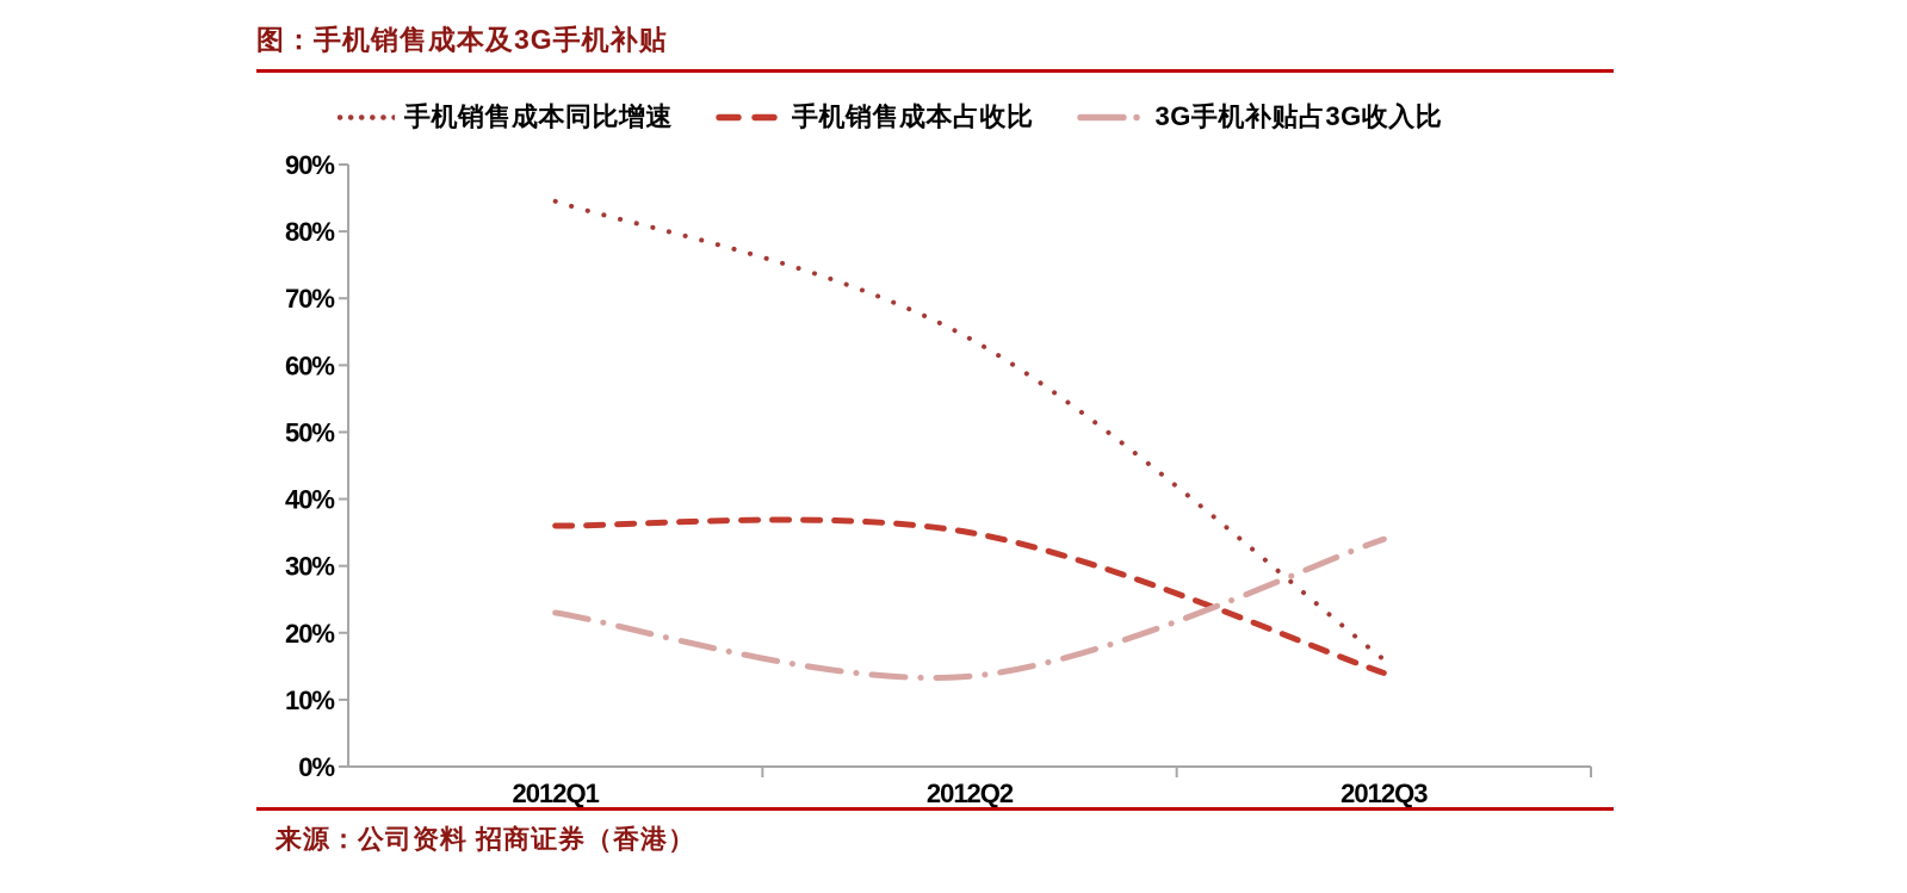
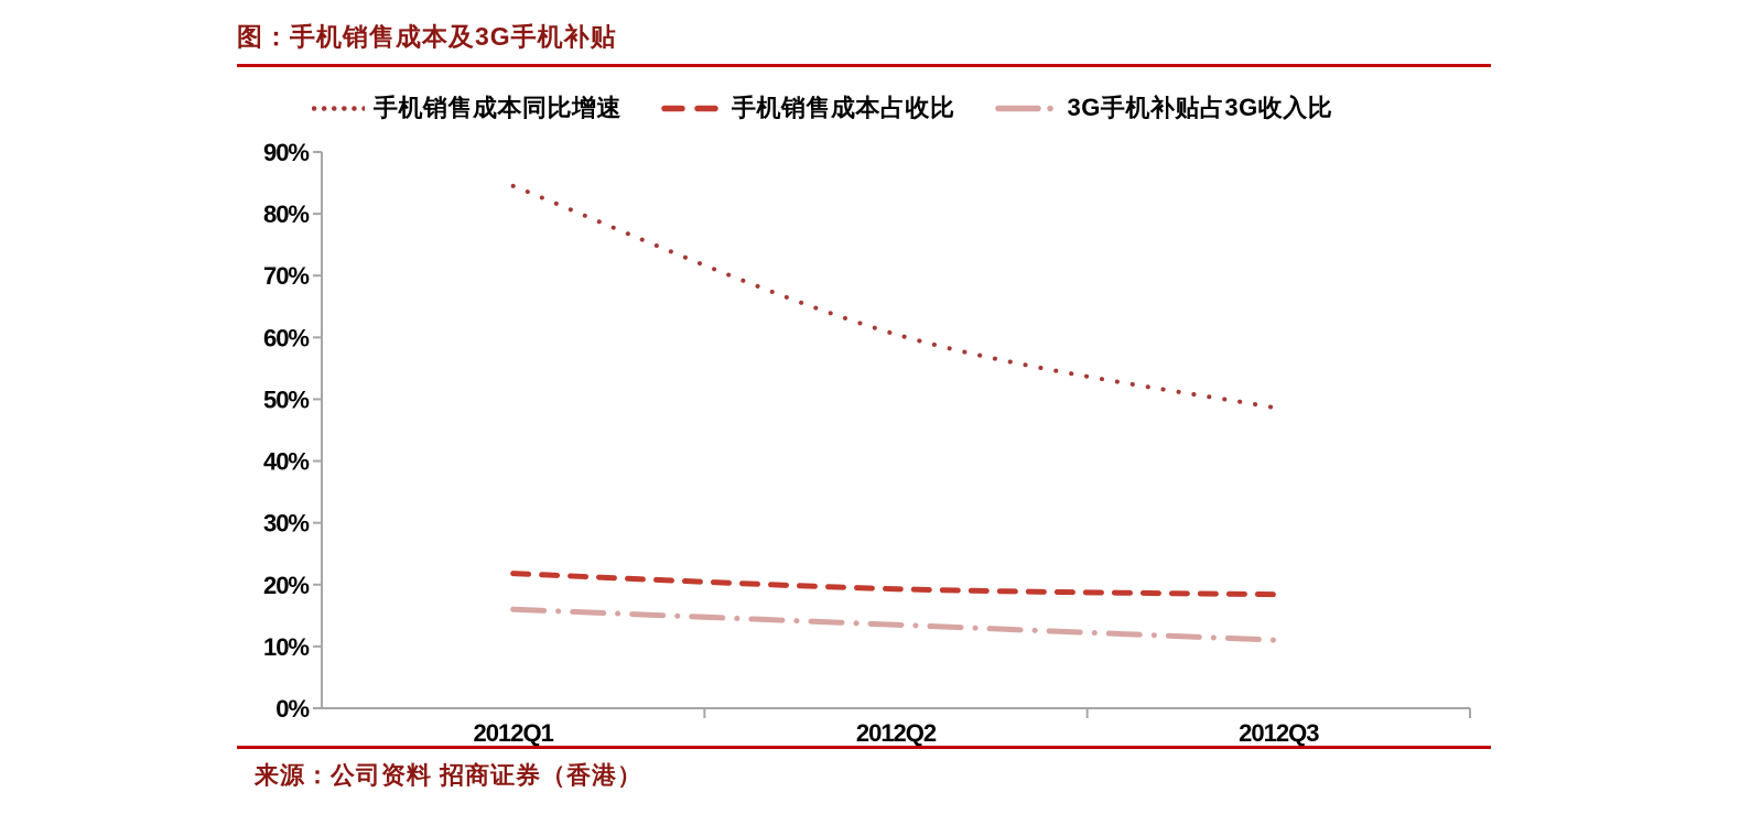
手机销售成本占收比/2012Q1: 36% -> 22%
3G手机补贴占3G收入比/2012Q1: 23% -> 16%
手机销售成本同比增速/2012Q2: 64% -> 60%
手机销售成本占收比/2012Q2: 35% -> 19%
手机销售成本同比增速/2012Q3: 16% -> 48%
手机销售成本占收比/2012Q3: 14% -> 18%
3G手机补贴占3G收入比/2012Q3: 34% -> 11%
